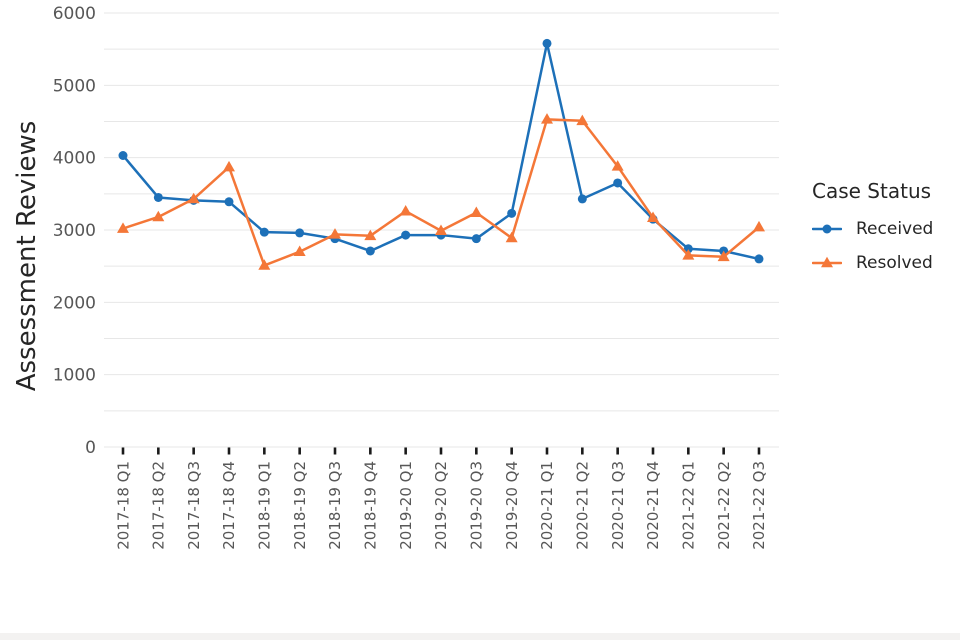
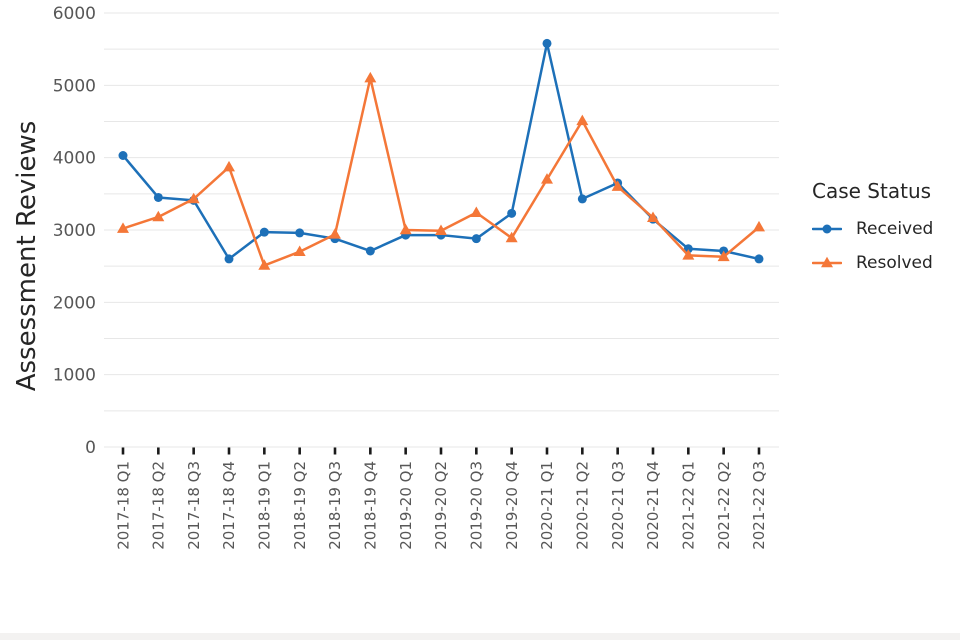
Received/2017-18 Q4: 3400 -> 2600
Resolved/2018-19 Q4: 2900 -> 5100
Resolved/2019-20 Q1: 3300 -> 3000
Resolved/2020-21 Q1: 4500 -> 3700
Resolved/2020-21 Q3: 3900 -> 3600
